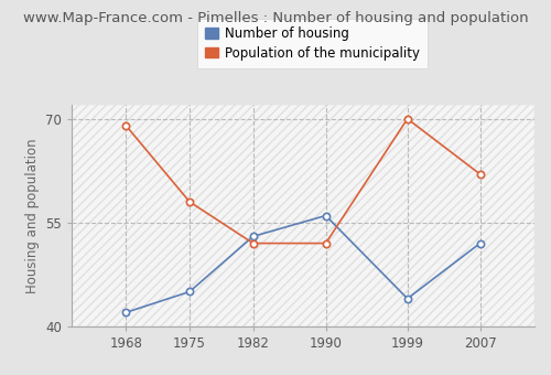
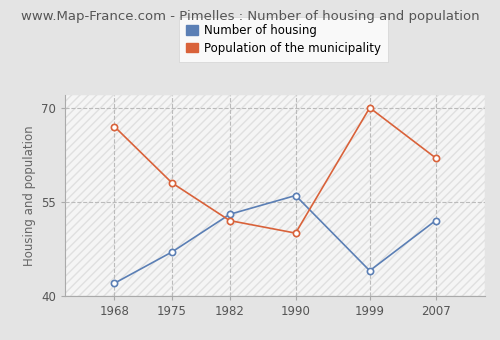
Population of the municipality/1968: 69 -> 67
Number of housing/1975: 45 -> 47
Population of the municipality/1990: 52 -> 50
